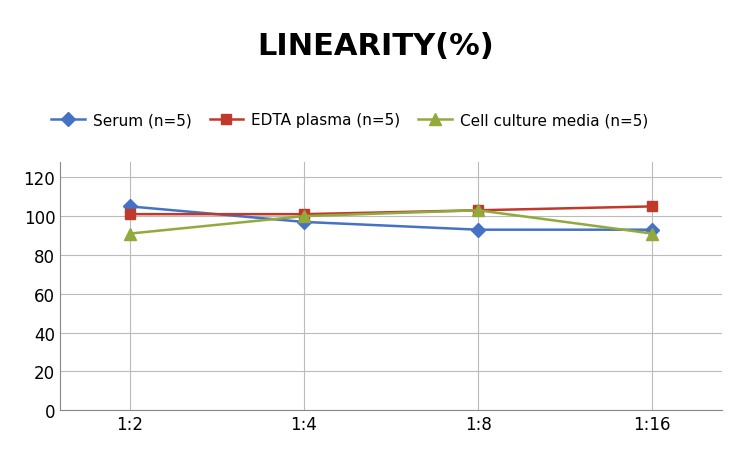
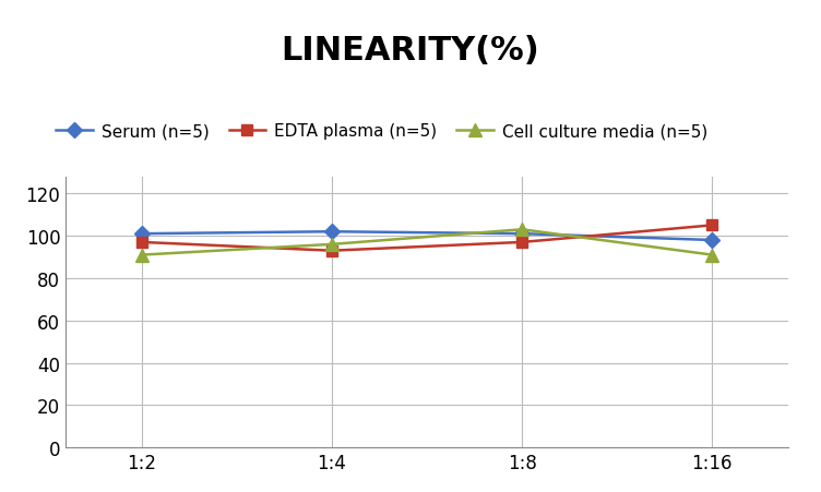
Serum (n=5)/1:2: 105 -> 101
EDTA plasma (n=5)/1:2: 101 -> 97
Serum (n=5)/1:4: 97 -> 102
EDTA plasma (n=5)/1:4: 101 -> 93
Cell culture media (n=5)/1:4: 100 -> 96
Serum (n=5)/1:8: 93 -> 101
EDTA plasma (n=5)/1:8: 103 -> 97
Serum (n=5)/1:16: 93 -> 98
